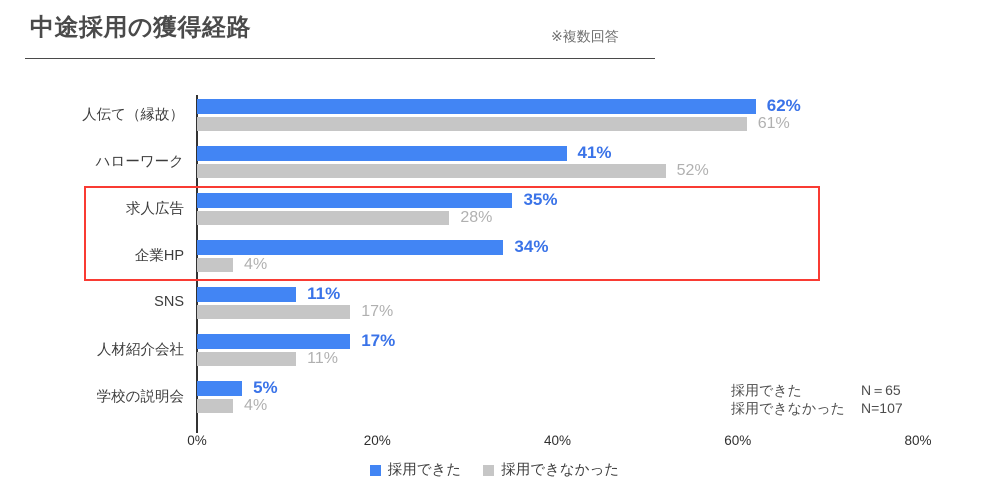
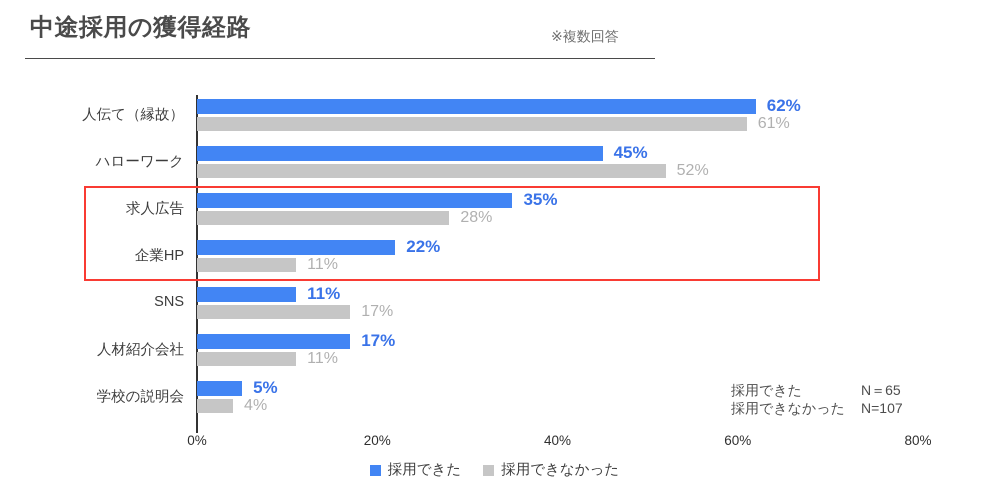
採用できた/ハローワーク: 41% -> 45%
採用できた/企業HP: 34% -> 22%
採用できなかった/企業HP: 4% -> 11%
